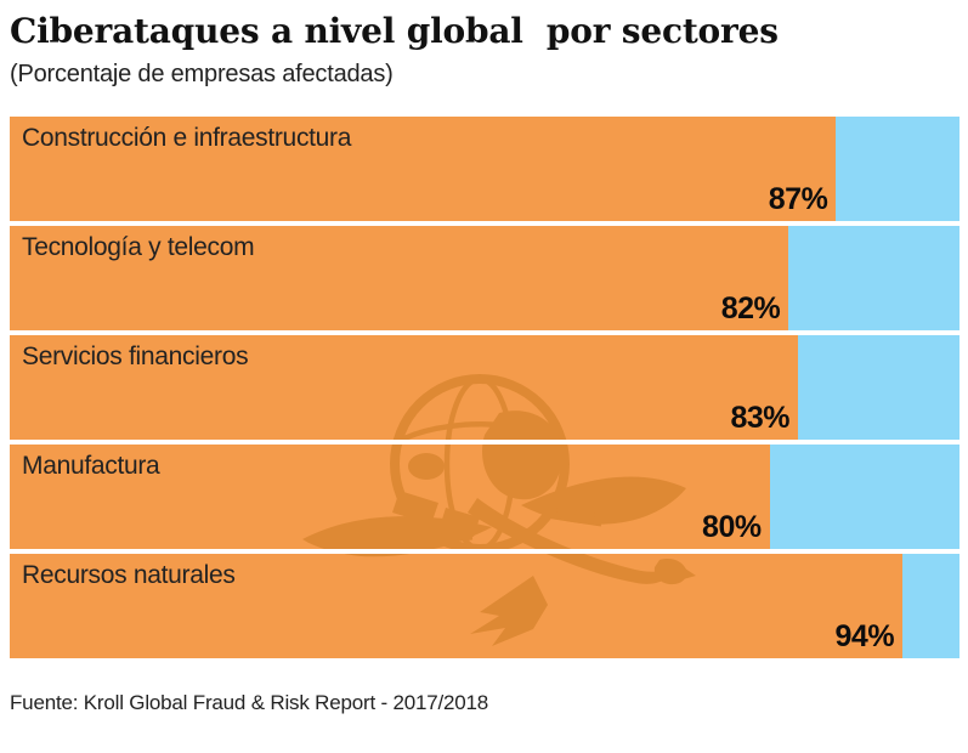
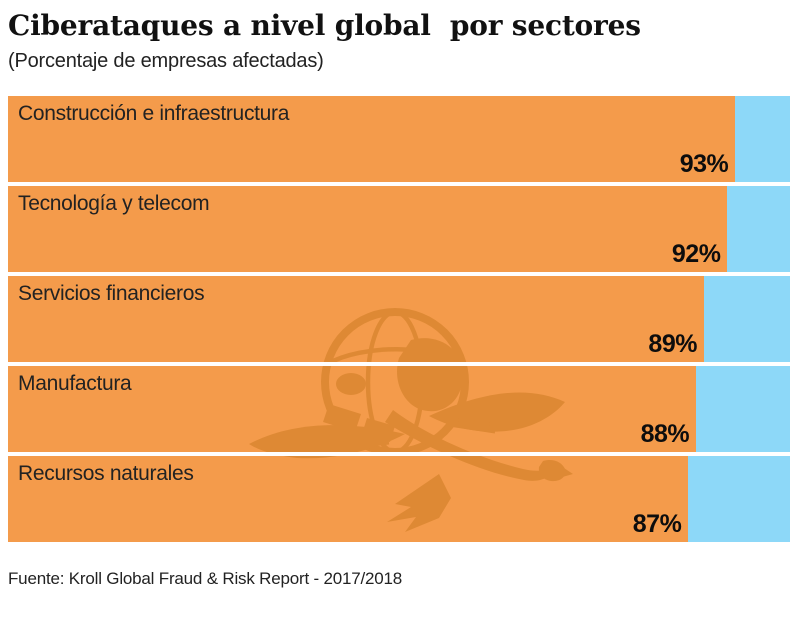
Construcción e infraestructura: 87% -> 93%
Tecnología y telecom: 82% -> 92%
Servicios financieros: 83% -> 89%
Manufactura: 80% -> 88%
Recursos naturales: 94% -> 87%
